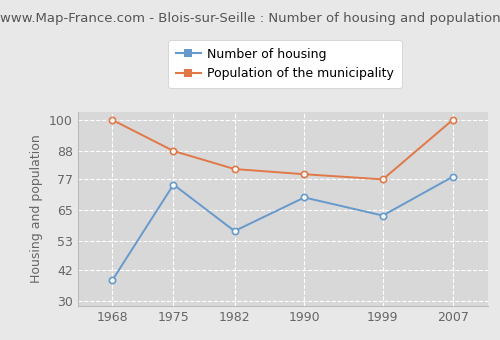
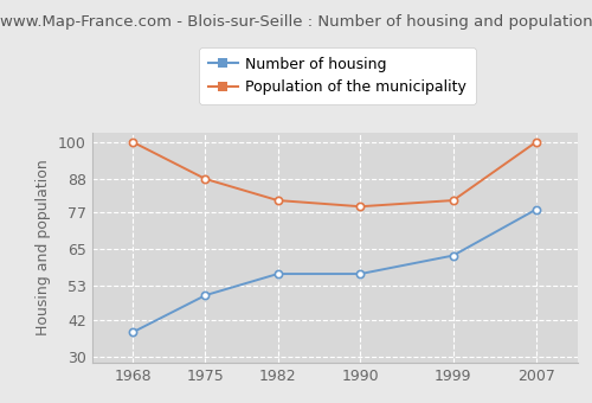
Number of housing/1975: 75 -> 50
Number of housing/1990: 70 -> 57
Population of the municipality/1999: 77 -> 81
